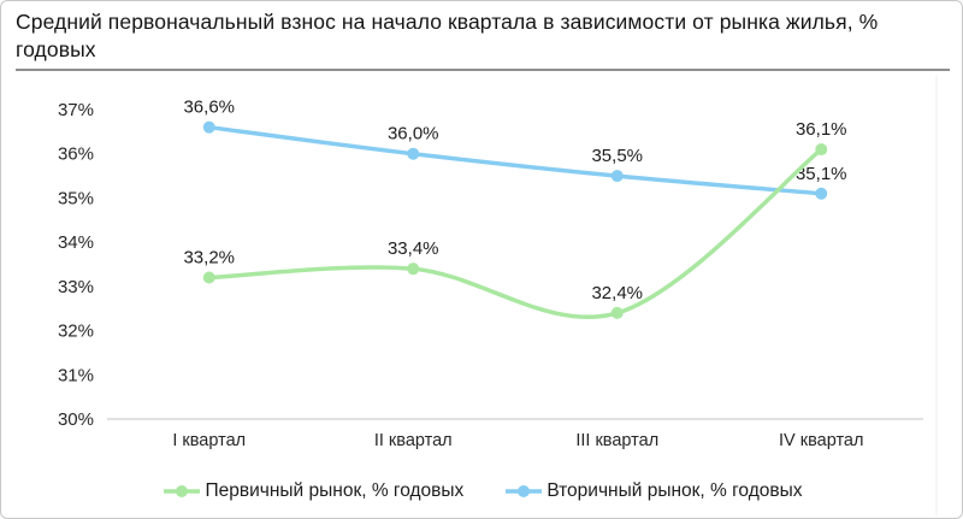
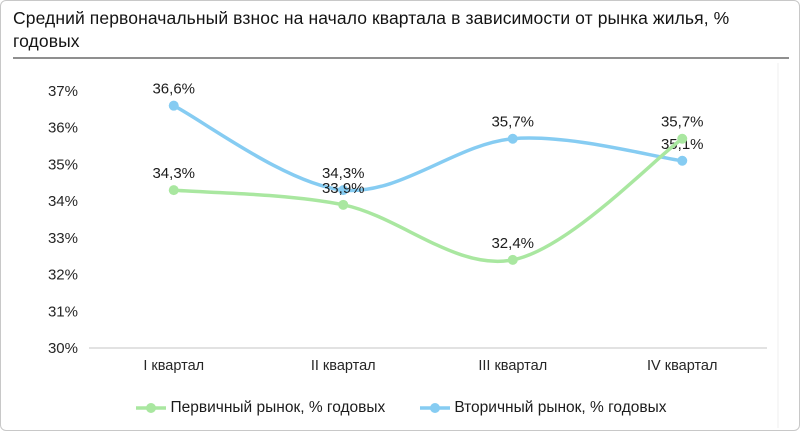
Первичный рынок, % годовых/I квартал: 33,2% -> 34,3%
Первичный рынок, % годовых/II квартал: 33,4% -> 33,9%
Вторичный рынок, % годовых/II квартал: 36,0% -> 34,3%
Вторичный рынок, % годовых/III квартал: 35,5% -> 35,7%
Первичный рынок, % годовых/IV квартал: 36,1% -> 35,7%
